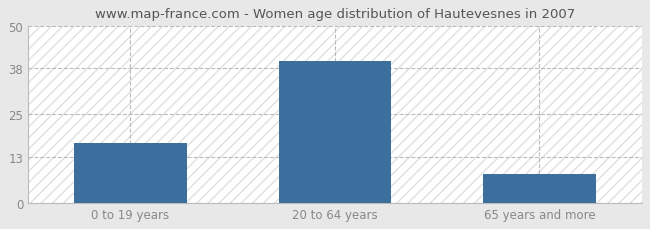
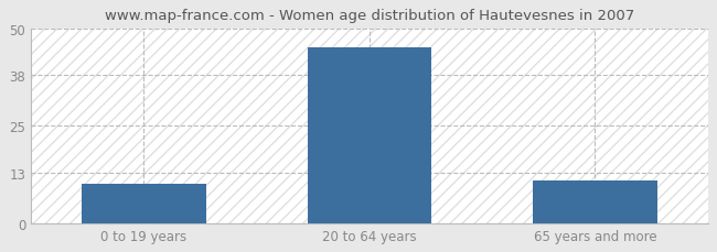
0 to 19 years: 17 -> 10
20 to 64 years: 40 -> 45
65 years and more: 8 -> 11
